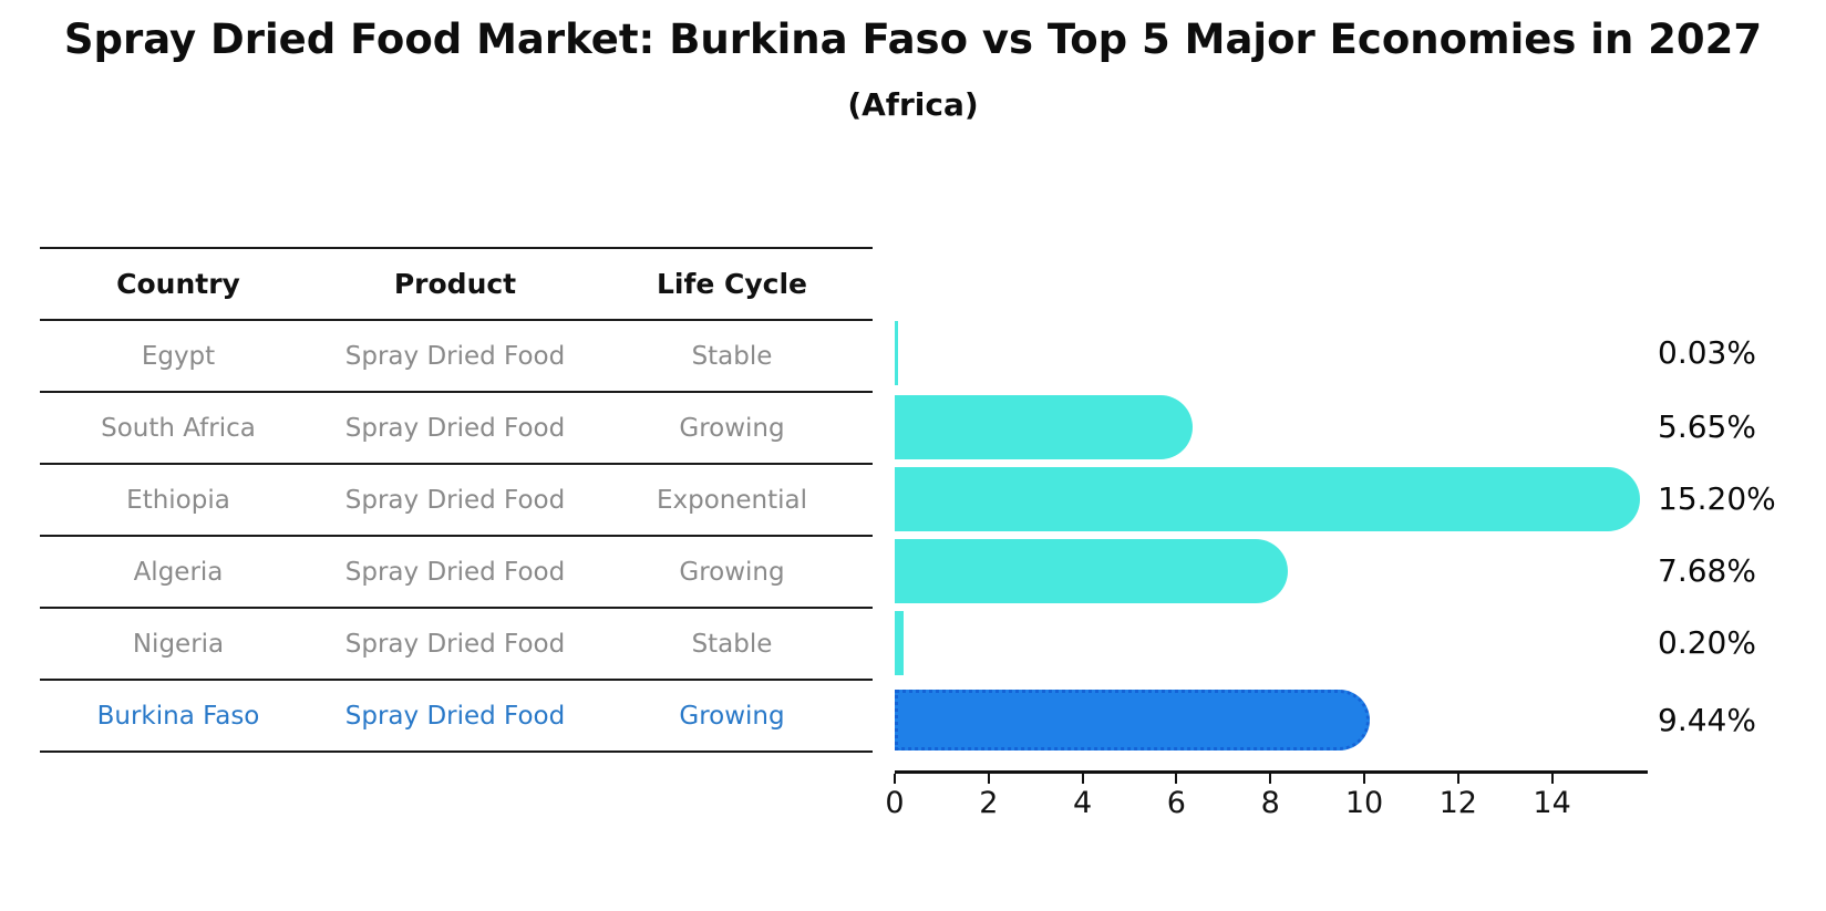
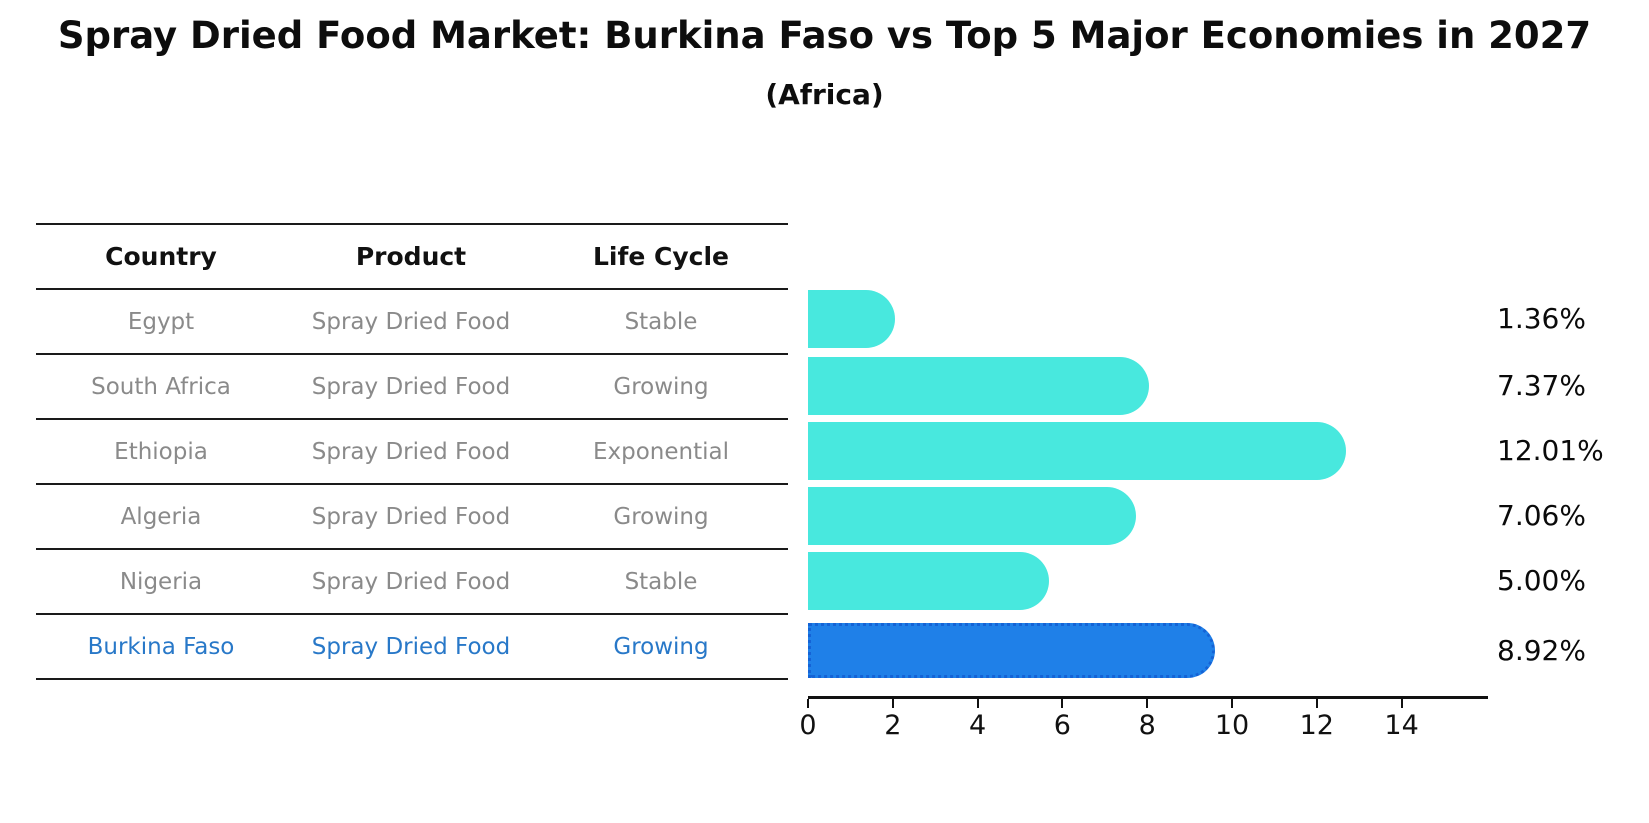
Egypt: 0.03% -> 1.36%
South Africa: 5.65% -> 7.37%
Ethiopia: 15.20% -> 12.01%
Algeria: 7.68% -> 7.06%
Nigeria: 0.20% -> 5.00%
Burkina Faso: 9.44% -> 8.92%
